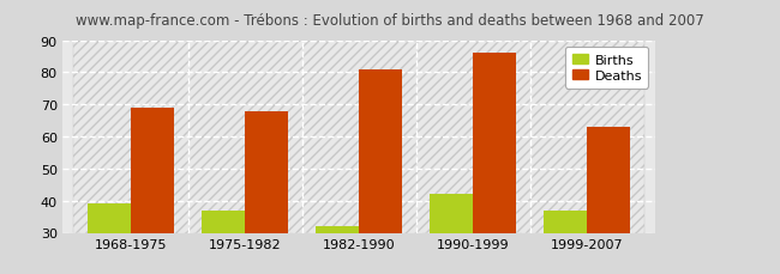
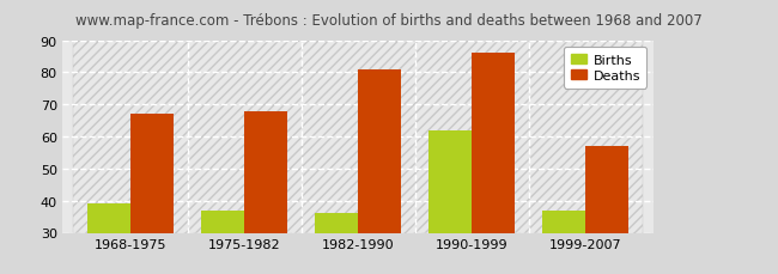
Deaths/1968-1975: 69 -> 67
Births/1982-1990: 32 -> 36
Births/1990-1999: 42 -> 62
Deaths/1999-2007: 63 -> 57
